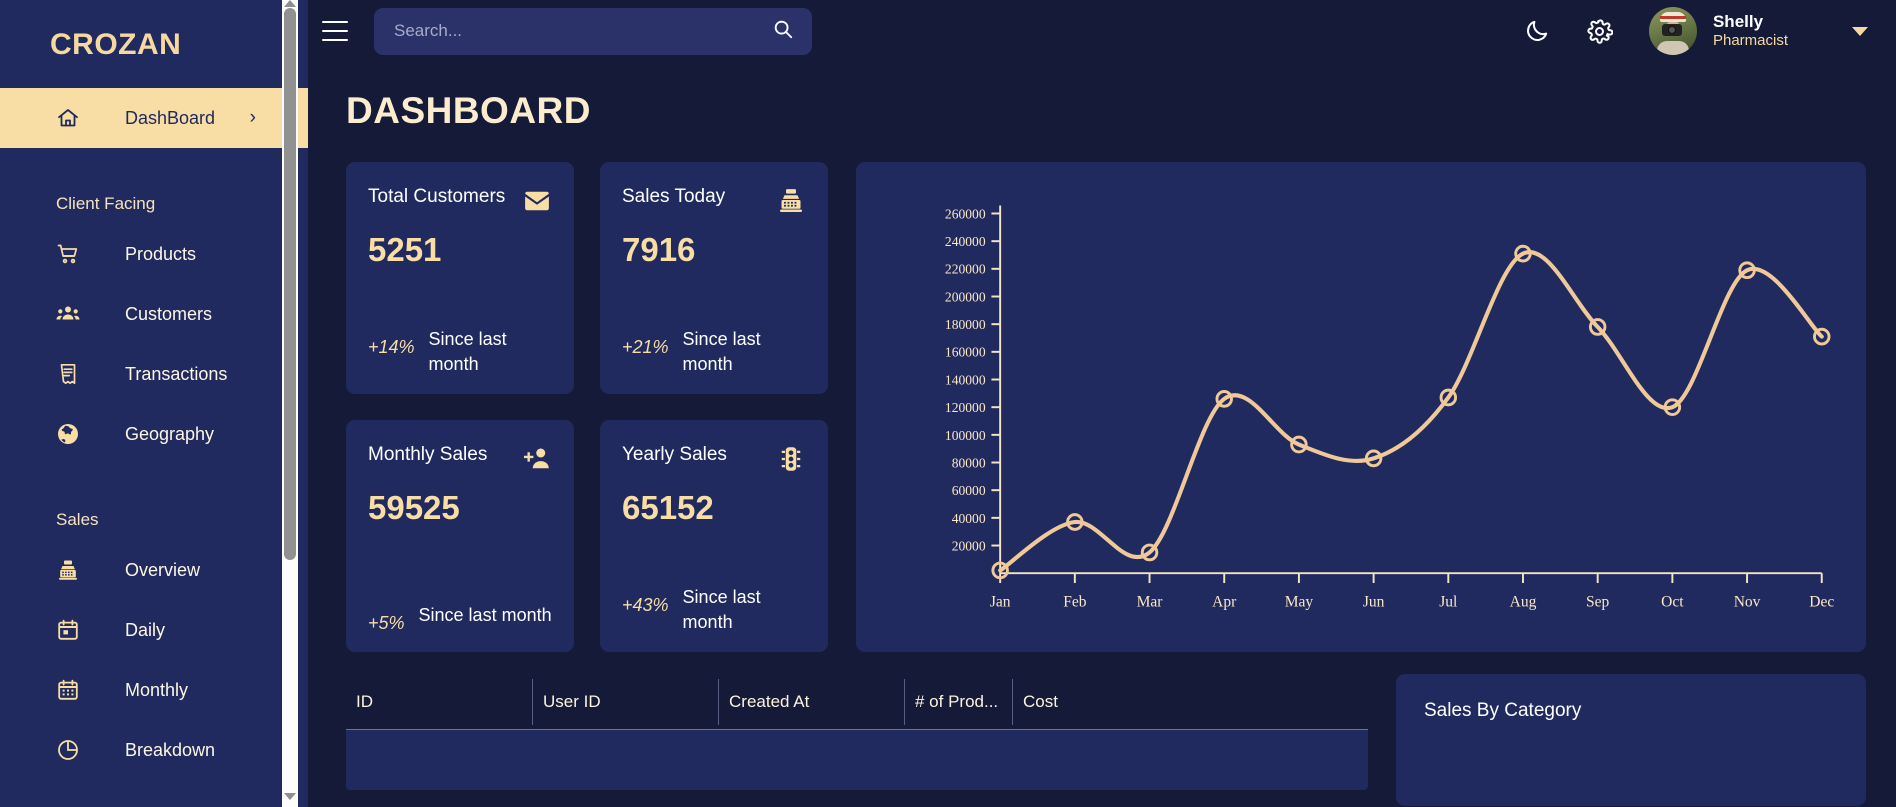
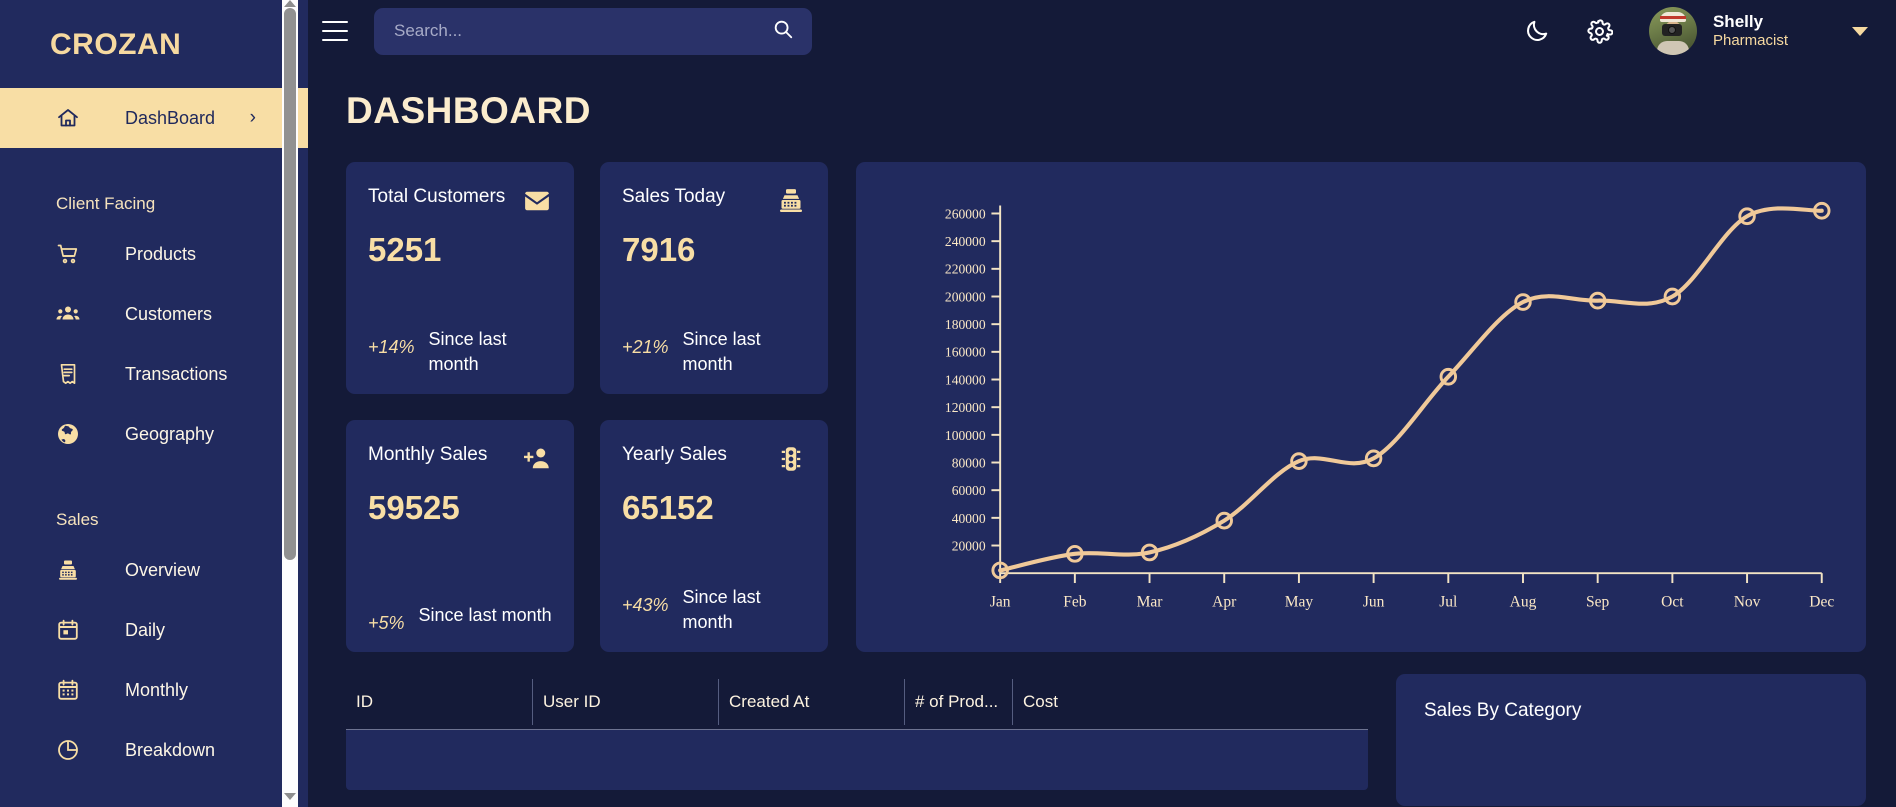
Feb: 37000 -> 14000
Apr: 126000 -> 38000
May: 93000 -> 81000
Jul: 127000 -> 142000
Aug: 231000 -> 196000
Sep: 178000 -> 197000
Oct: 120000 -> 200000
Nov: 219000 -> 258000
Dec: 171000 -> 262000
